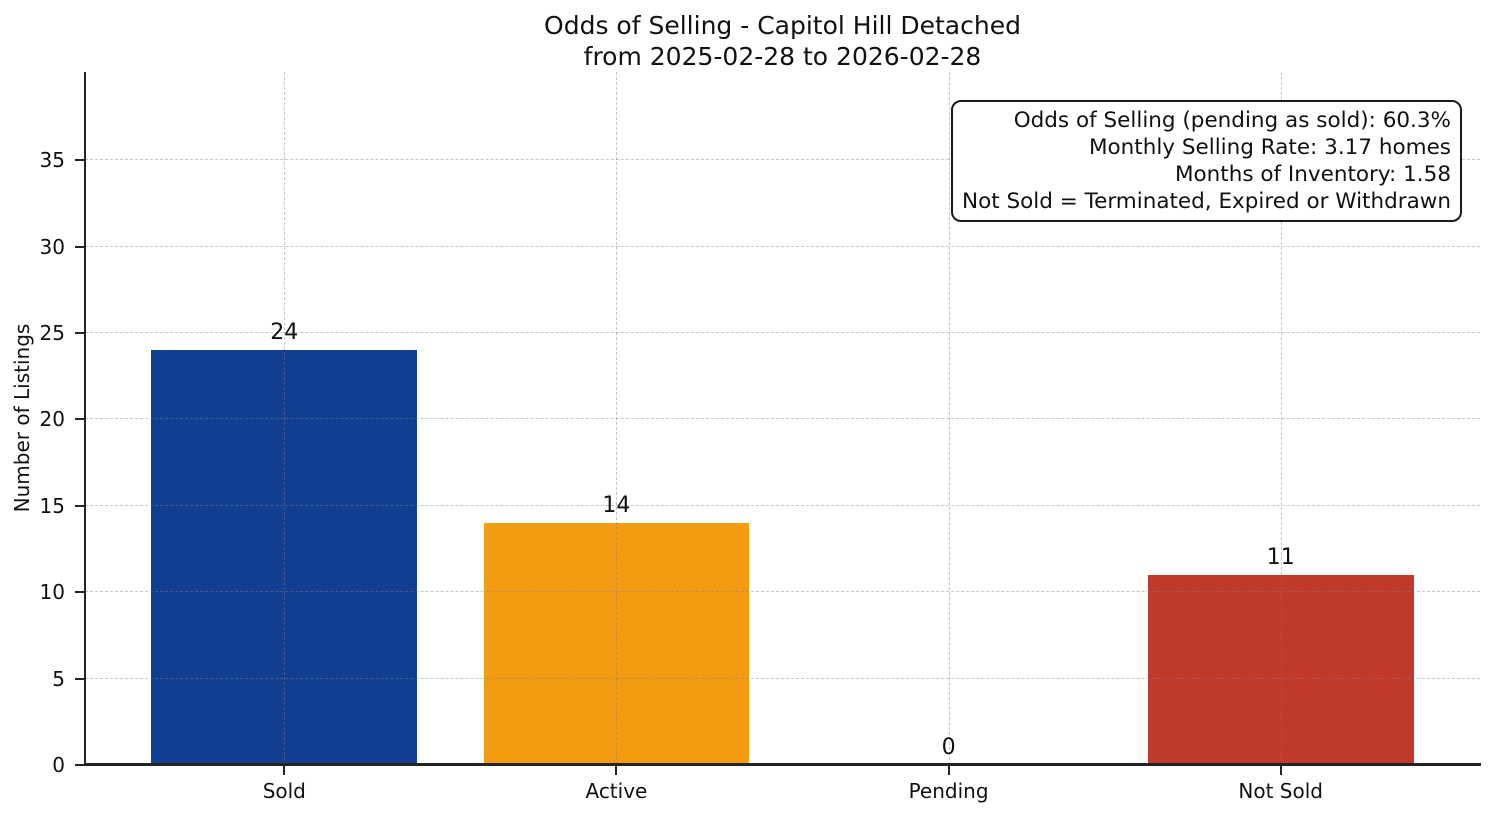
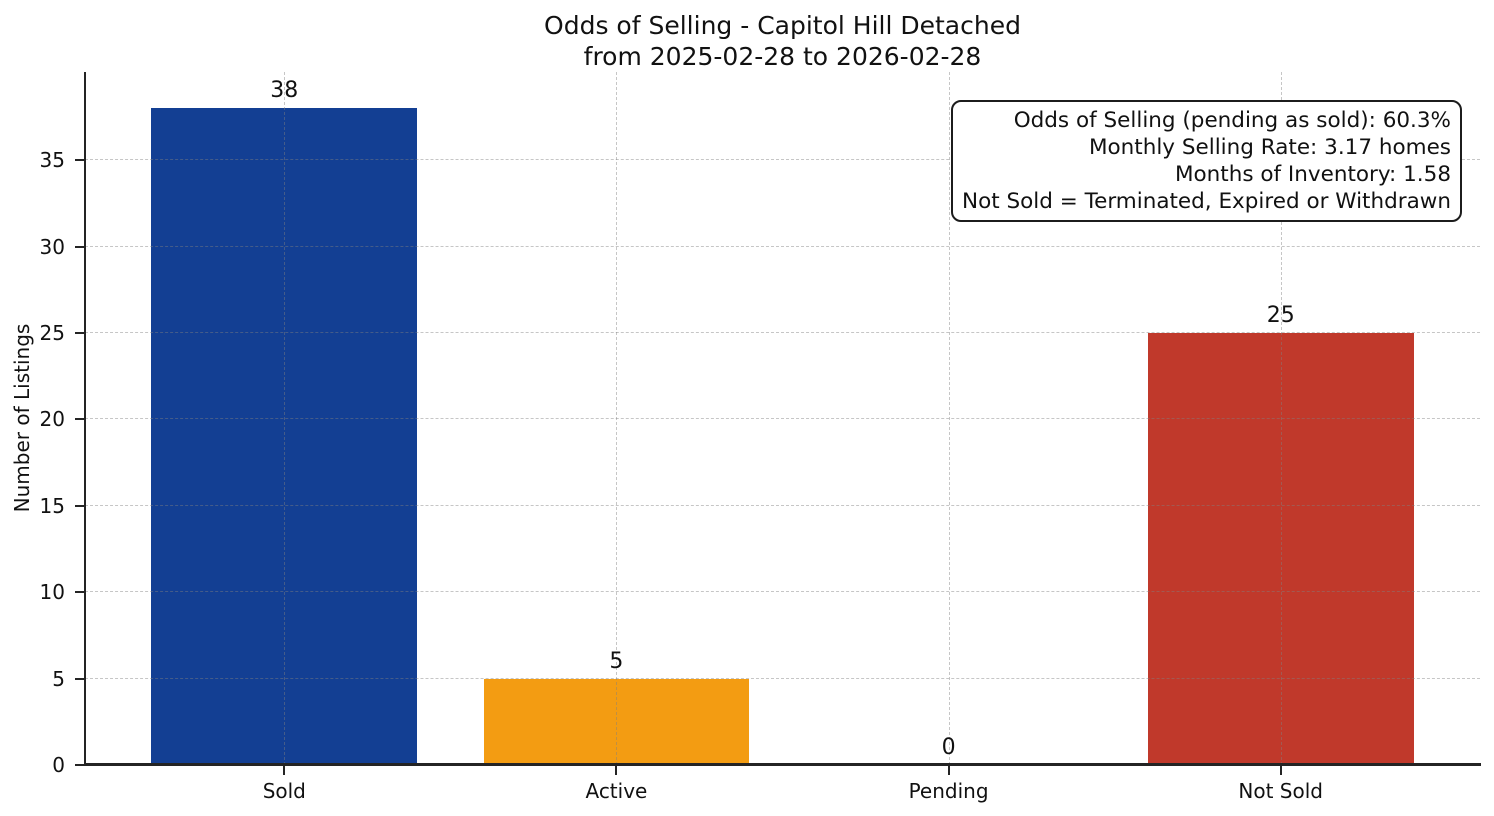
Sold: 24 -> 38
Active: 14 -> 5
Not Sold: 11 -> 25
